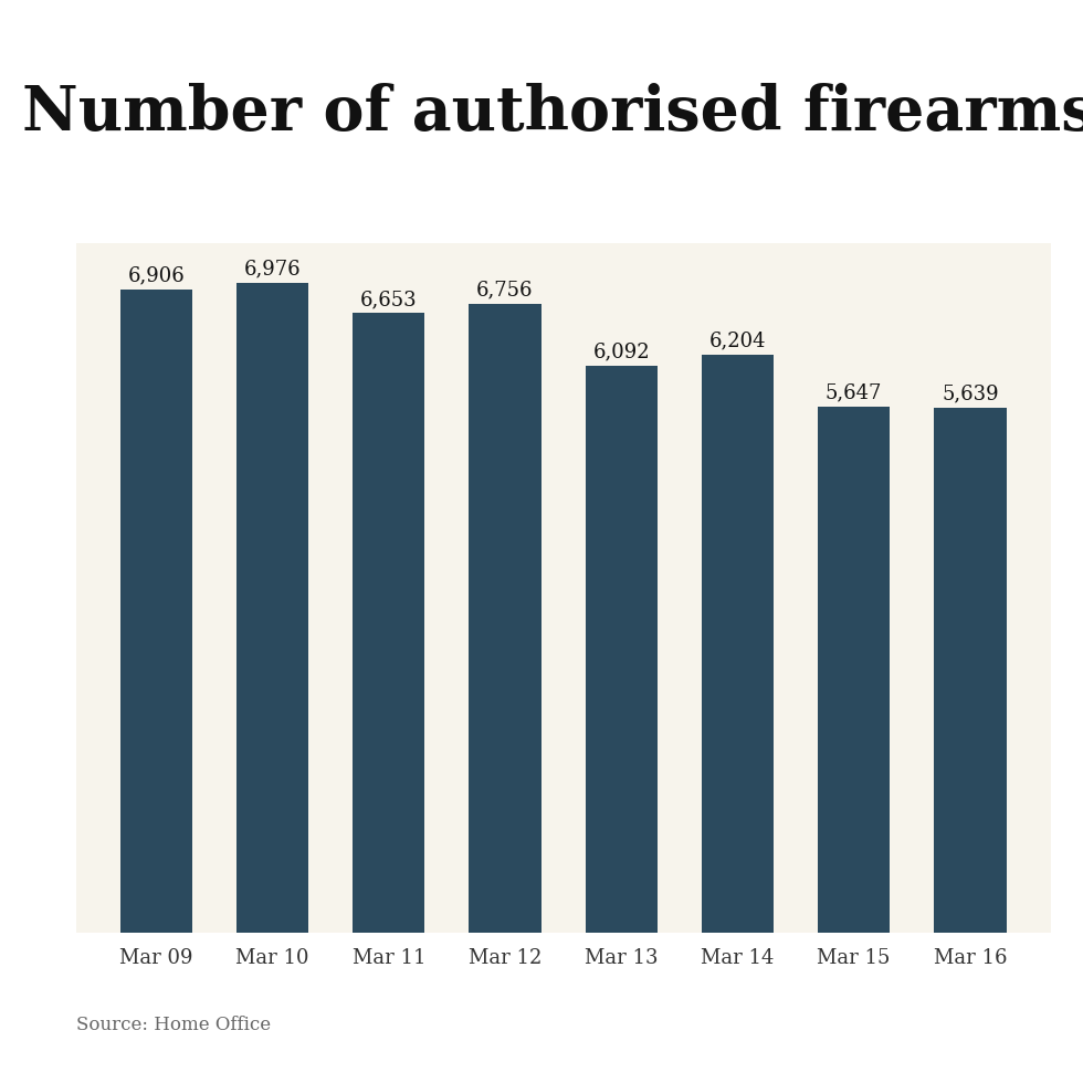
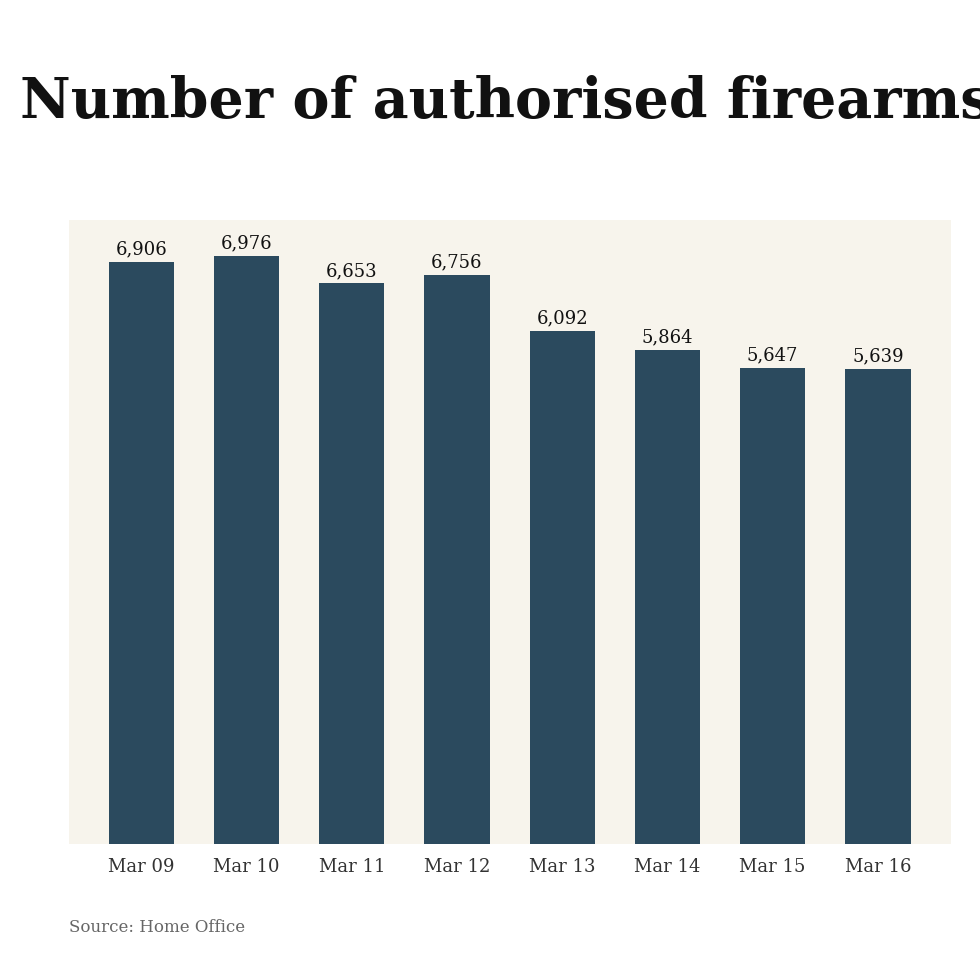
Mar 14: 6,204 -> 5,864
